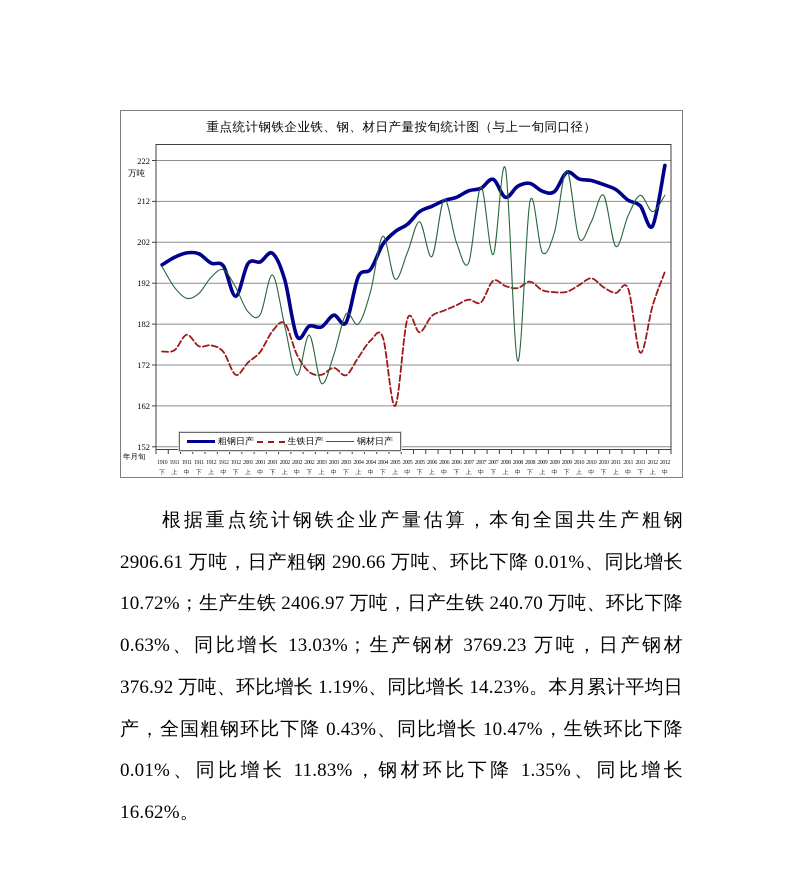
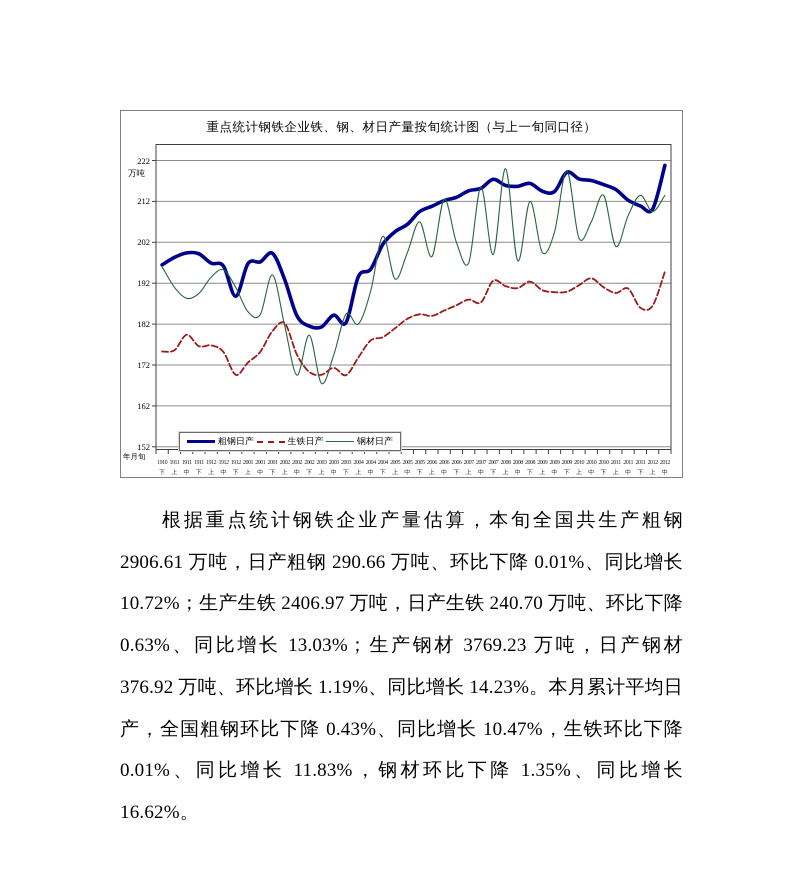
粗钢日产/2002中: 179 -> 184
生铁日产/2005上: 162 -> 181
生铁日产/2005下: 180 -> 184
粗钢日产/2008上: 213 -> 216
钢材日产/2008中: 173 -> 198
生铁日产/2011下: 175 -> 186
粗钢日产/2012上: 206 -> 210
